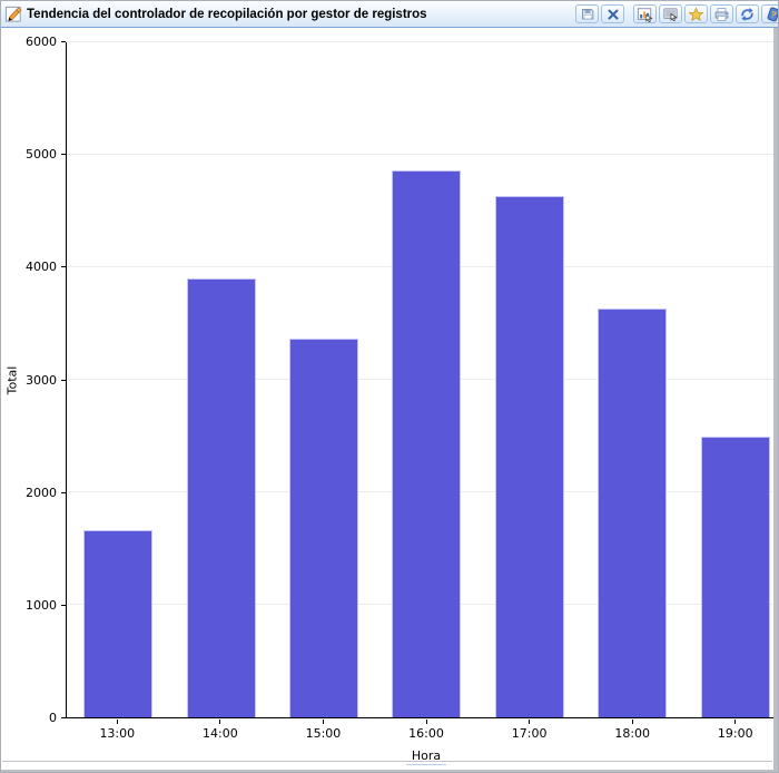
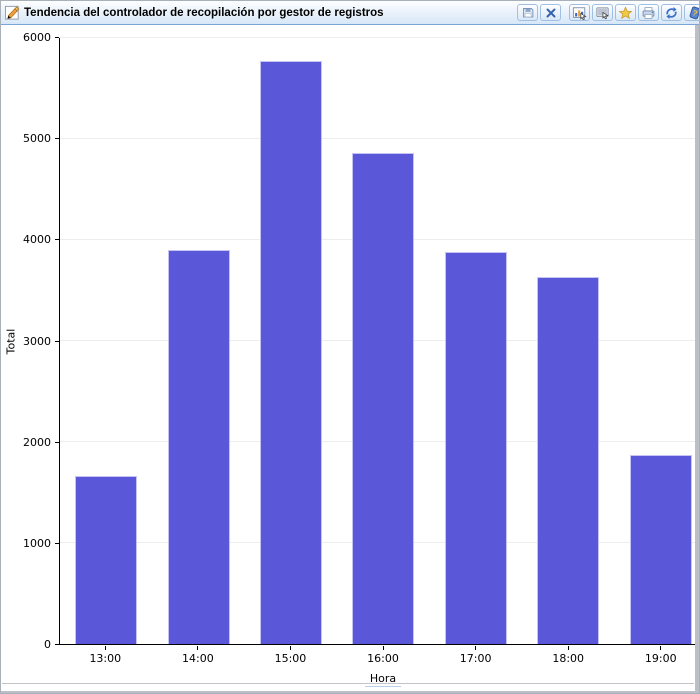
15:00: 3370 -> 5770
17:00: 4630 -> 3880
19:00: 2500 -> 1870
